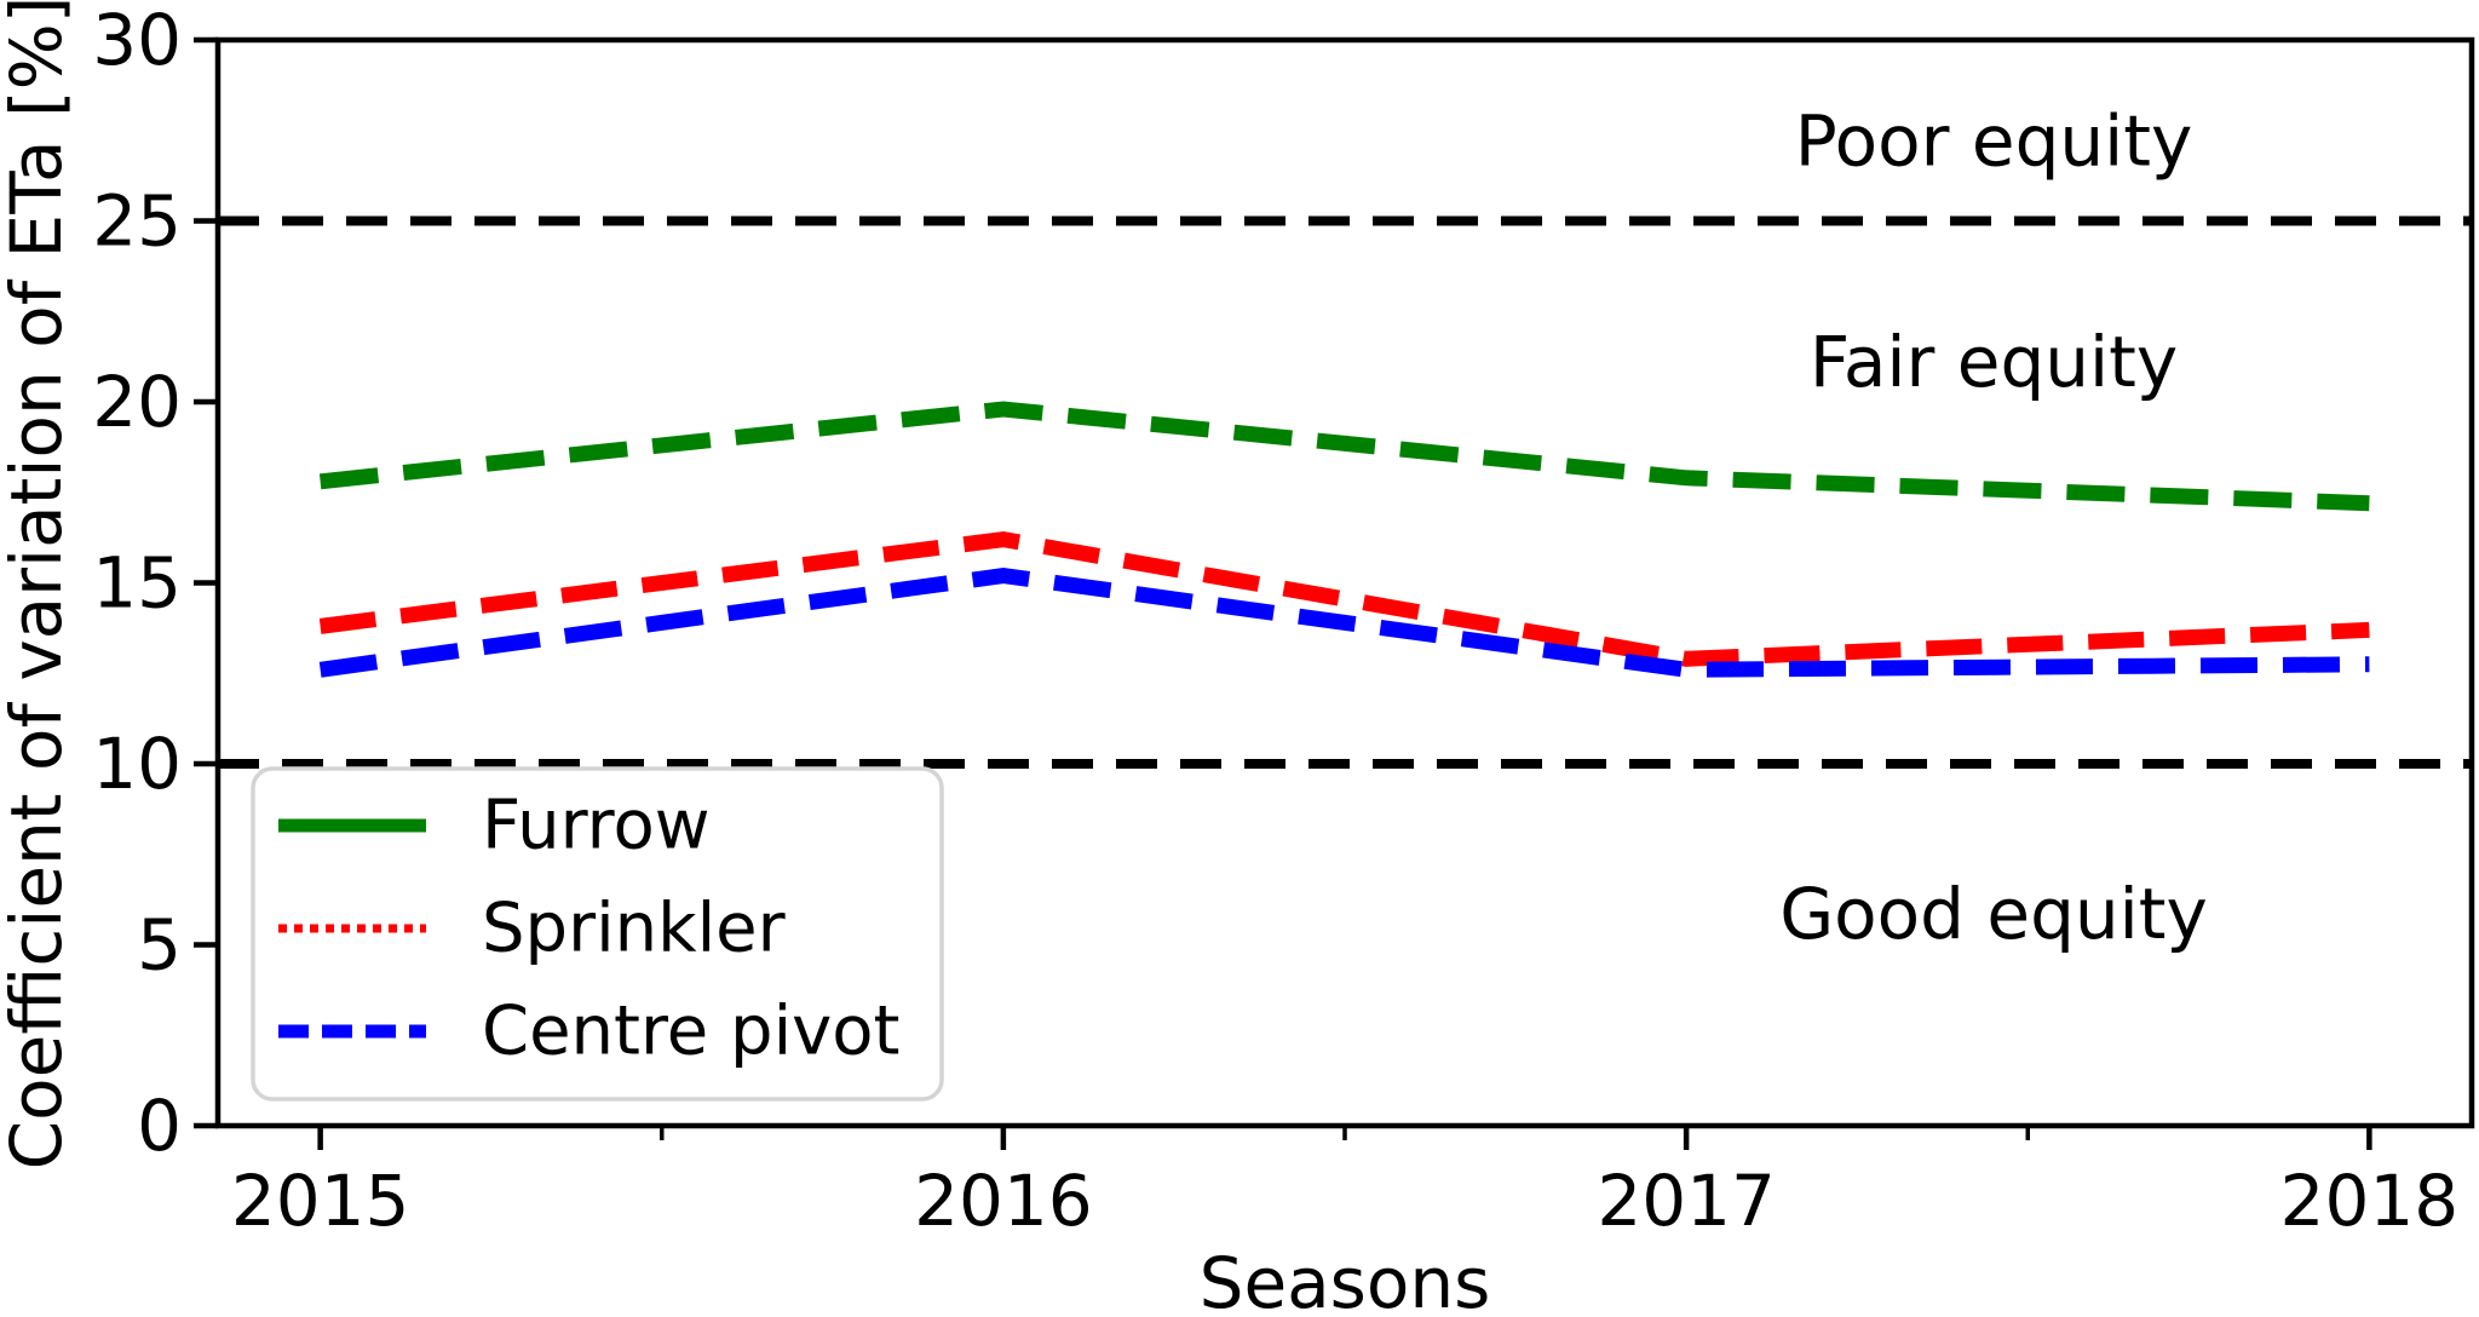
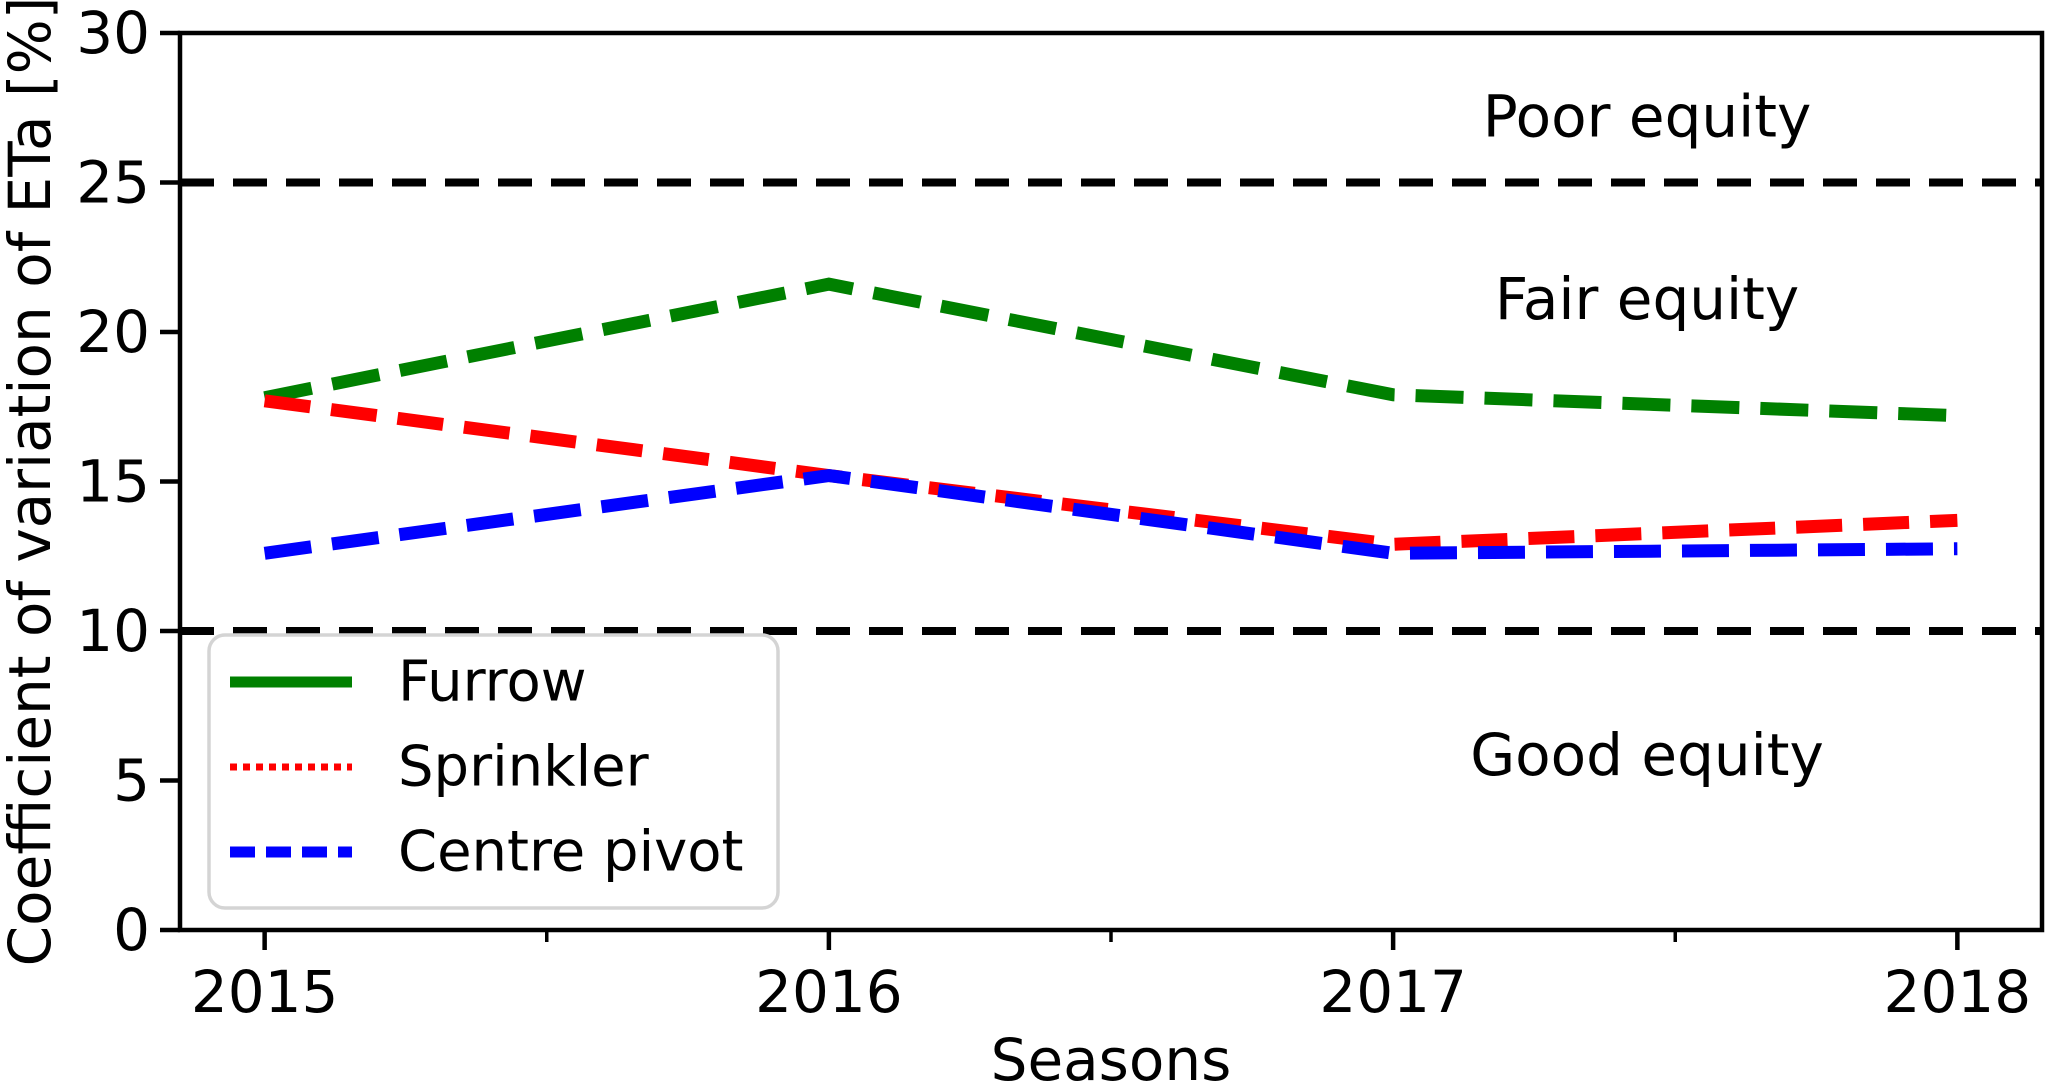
Sprinkler/2015: 13.8 -> 17.7
Furrow/2016: 19.8 -> 21.6
Sprinkler/2016: 16.2 -> 15.2
